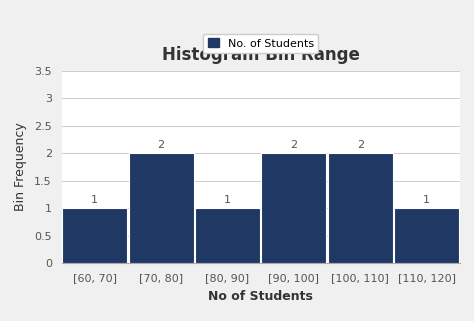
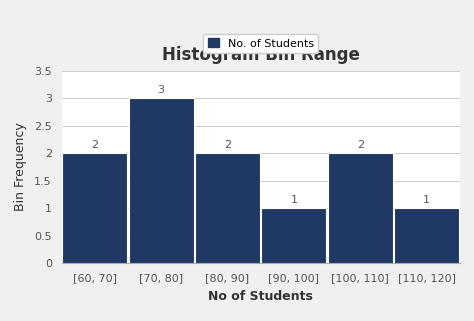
[60, 70]: 1 -> 2
[70, 80]: 2 -> 3
[80, 90]: 1 -> 2
[90, 100]: 2 -> 1
